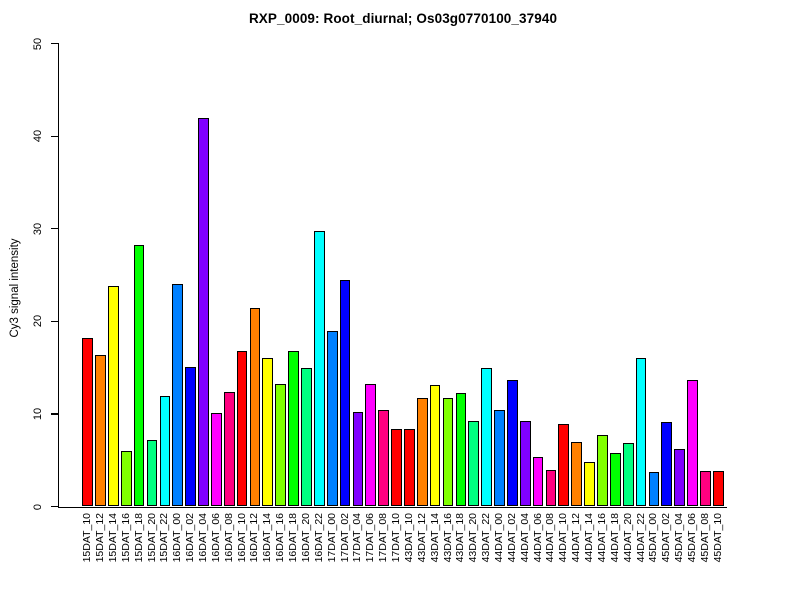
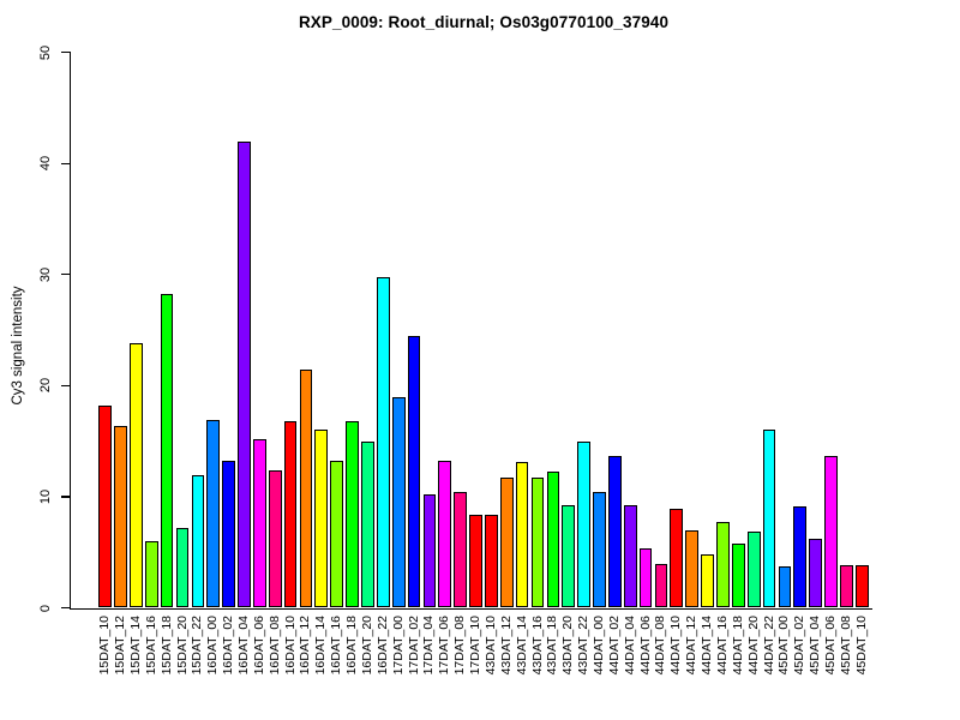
16DAT_00: 24 -> 17
16DAT_02: 15 -> 13
16DAT_06: 10 -> 15
